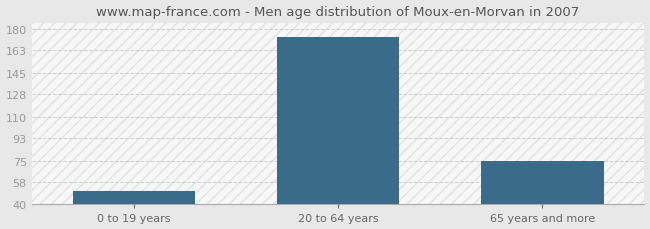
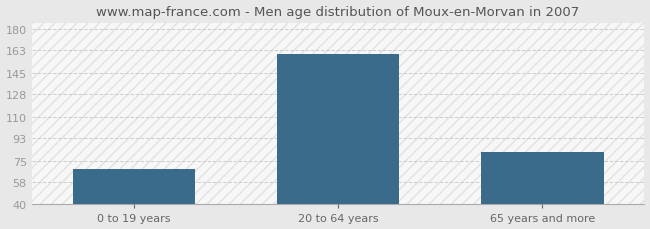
0 to 19 years: 51 -> 68
20 to 64 years: 174 -> 160
65 years and more: 75 -> 82
